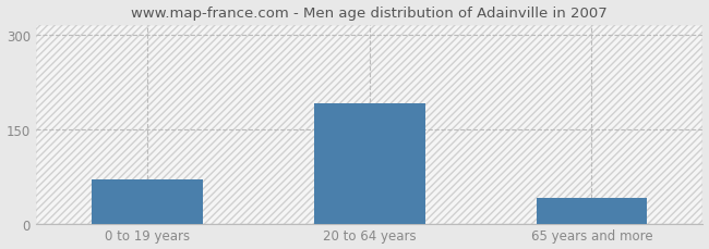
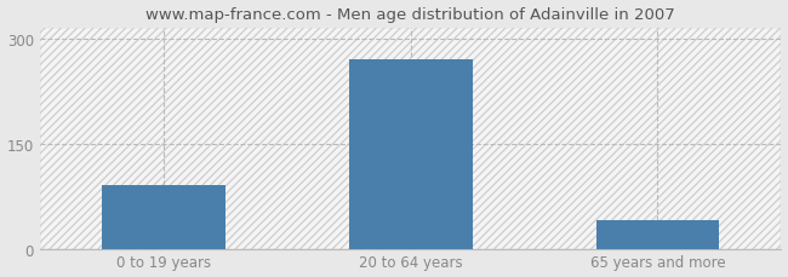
0 to 19 years: 70 -> 90
20 to 64 years: 190 -> 270
